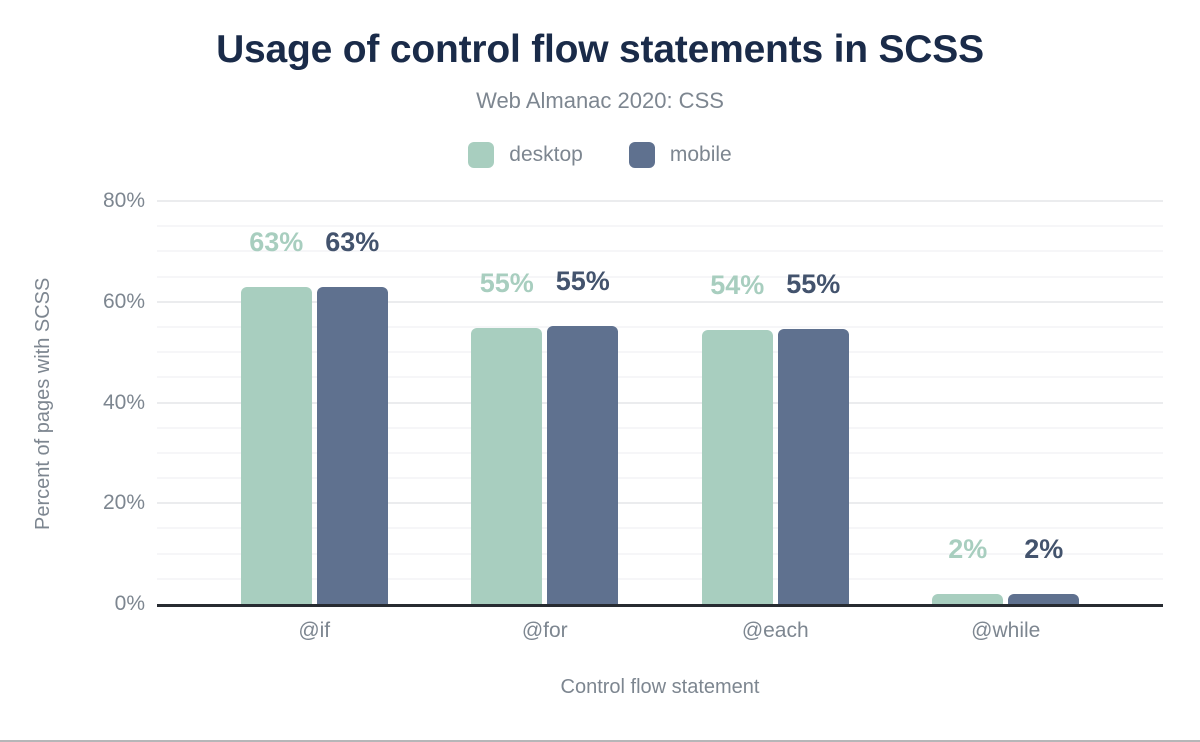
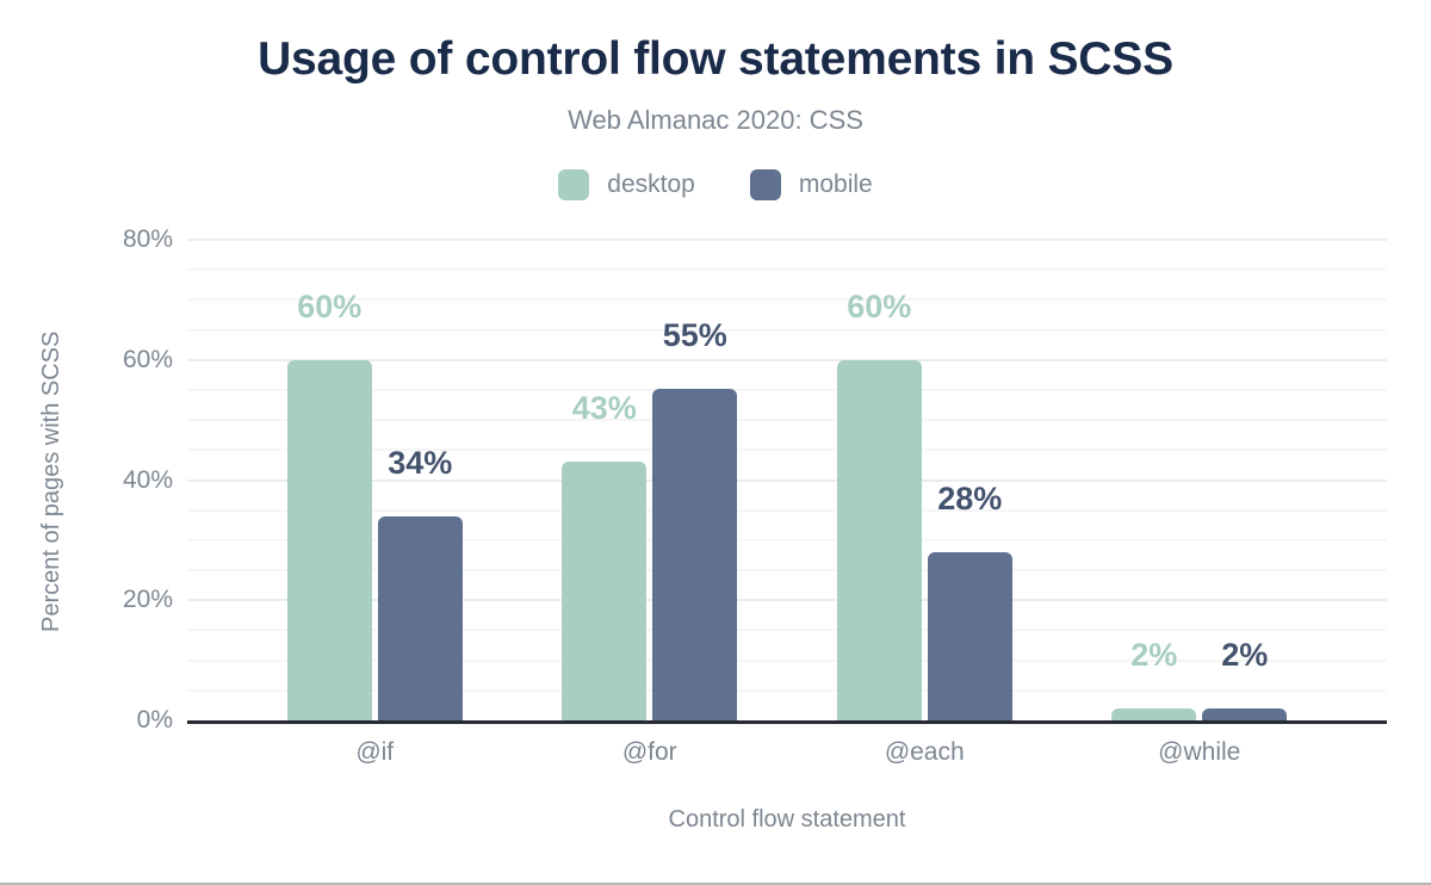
desktop/@if: 63% -> 60%
mobile/@if: 63% -> 34%
desktop/@for: 55% -> 43%
desktop/@each: 54% -> 60%
mobile/@each: 55% -> 28%
